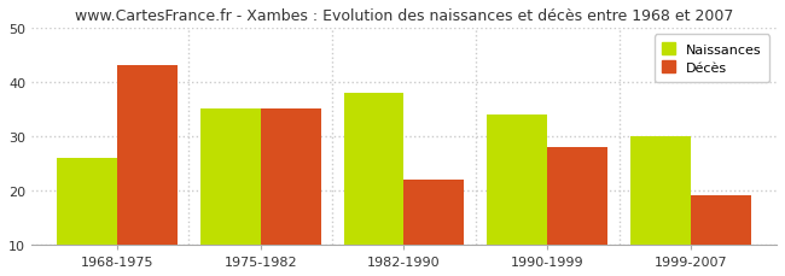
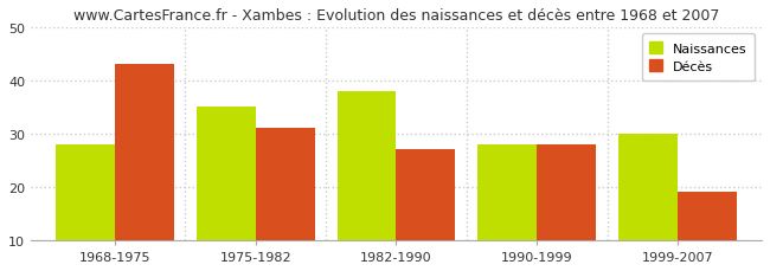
Naissances/1968-1975: 26 -> 28
Décès/1975-1982: 35 -> 31
Décès/1982-1990: 22 -> 27
Naissances/1990-1999: 34 -> 28
